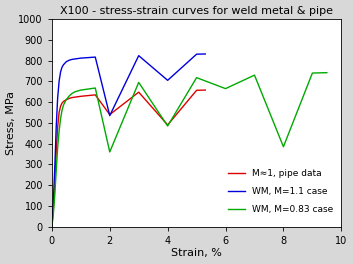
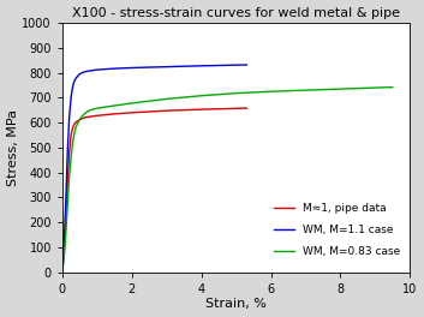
M≈1, pipe data/2: 540 -> 640
WM, M=1.1 case/2: 535 -> 820
WM, M=0.83 case/2: 360 -> 678
M≈1, pipe data/4: 490 -> 653
WM, M=1.1 case/4: 705 -> 828
WM, M=0.83 case/4: 485 -> 708
WM, M=0.83 case/6: 665 -> 725
WM, M=0.83 case/8: 385 -> 735
